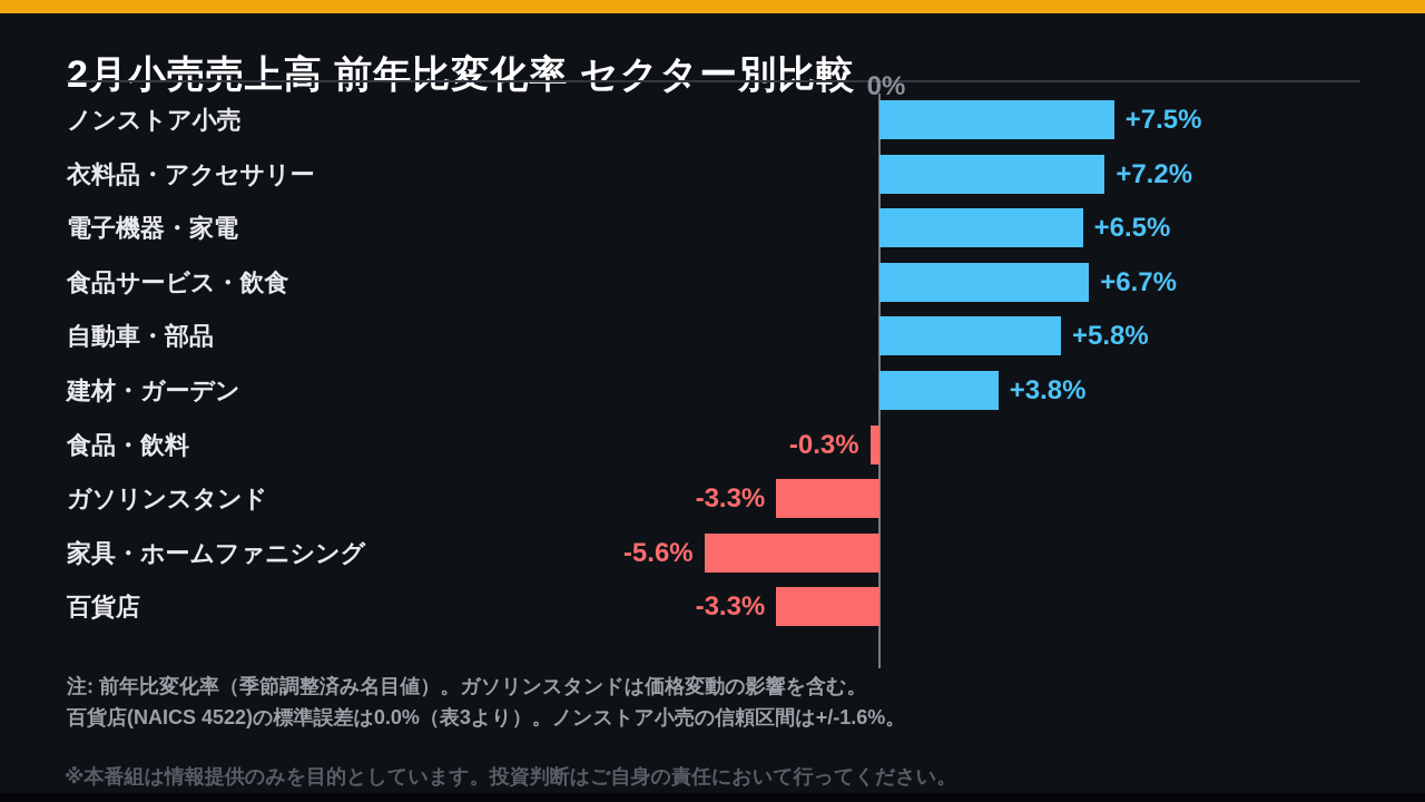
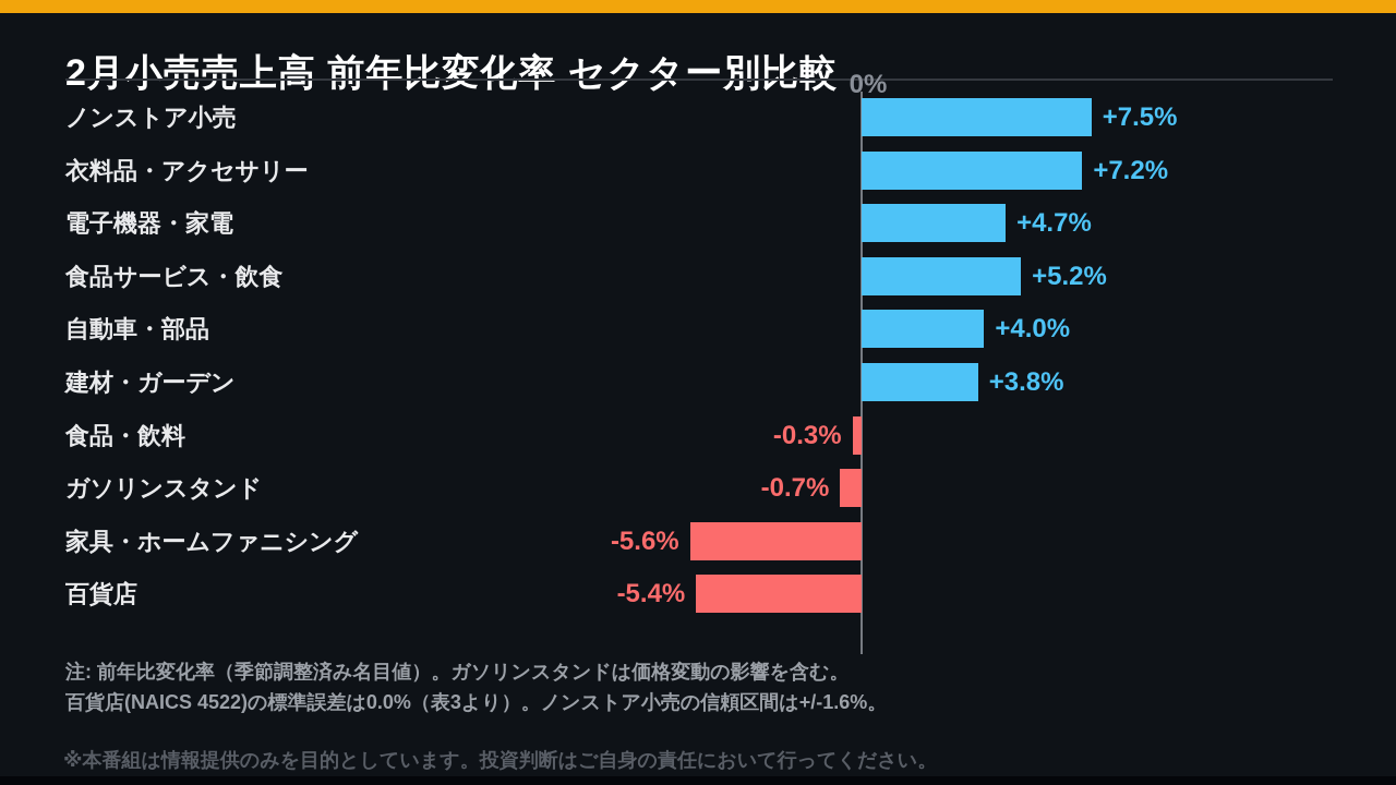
電子機器・家電: +6.5% -> +4.7%
食品サービス・飲食: +6.7% -> +5.2%
自動車・部品: +5.8% -> +4.0%
ガソリンスタンド: -3.3% -> -0.7%
百貨店: -3.3% -> -5.4%
